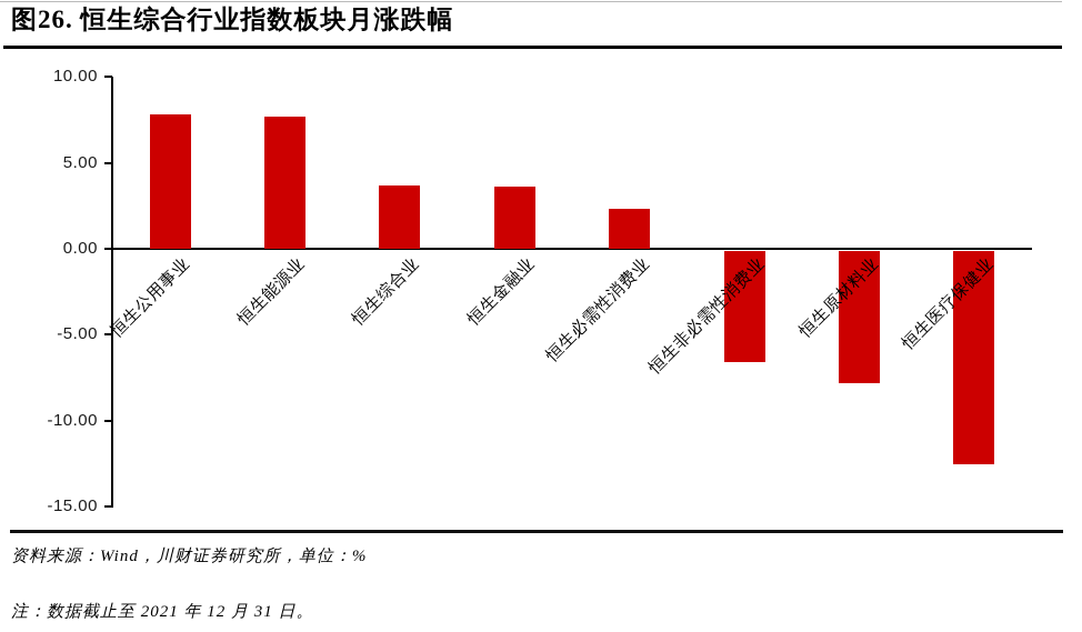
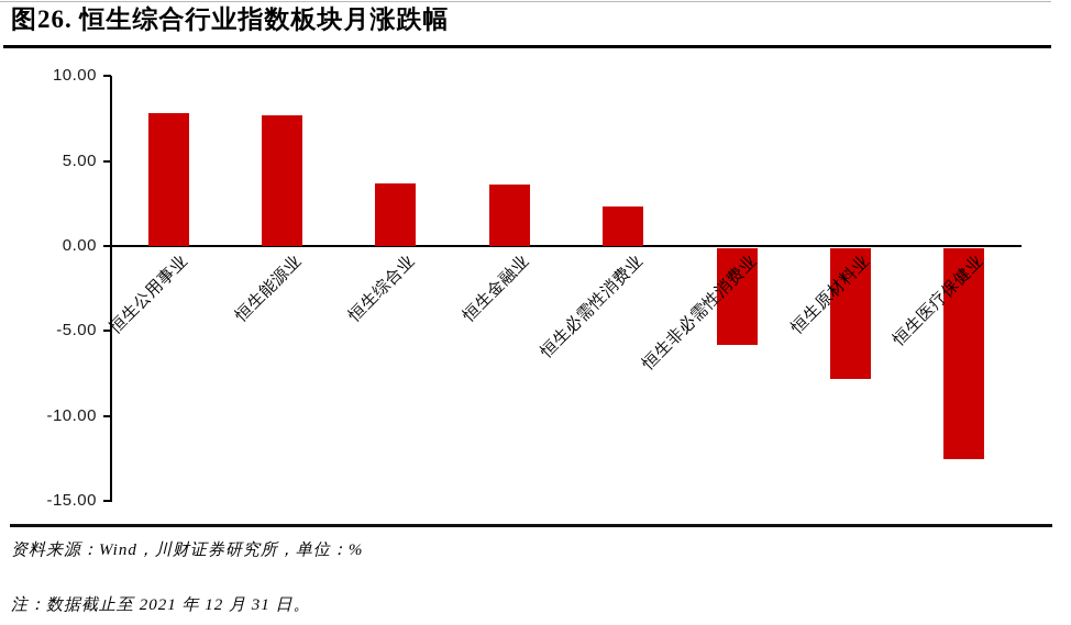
恒生非必需性消费业: -6.5 -> -5.7
